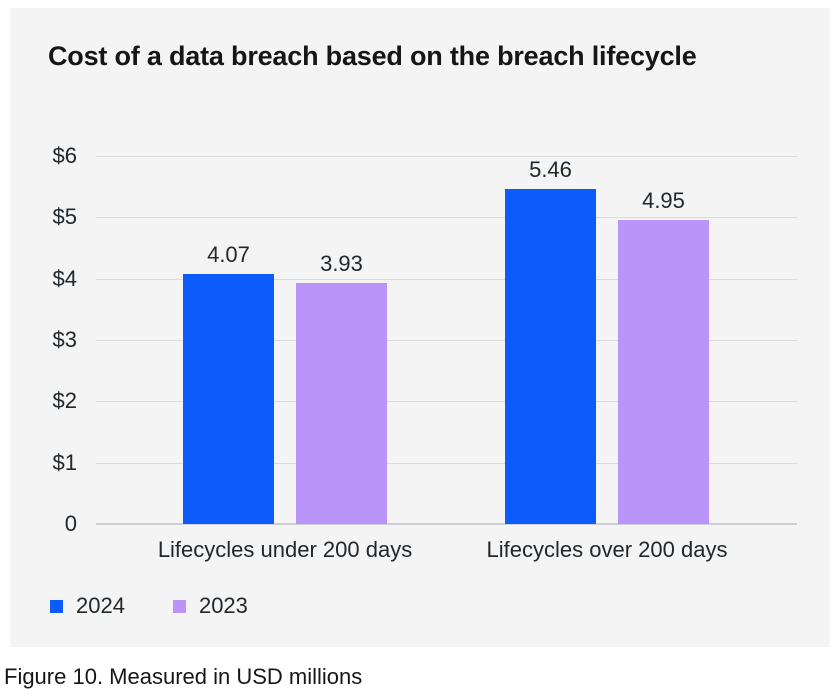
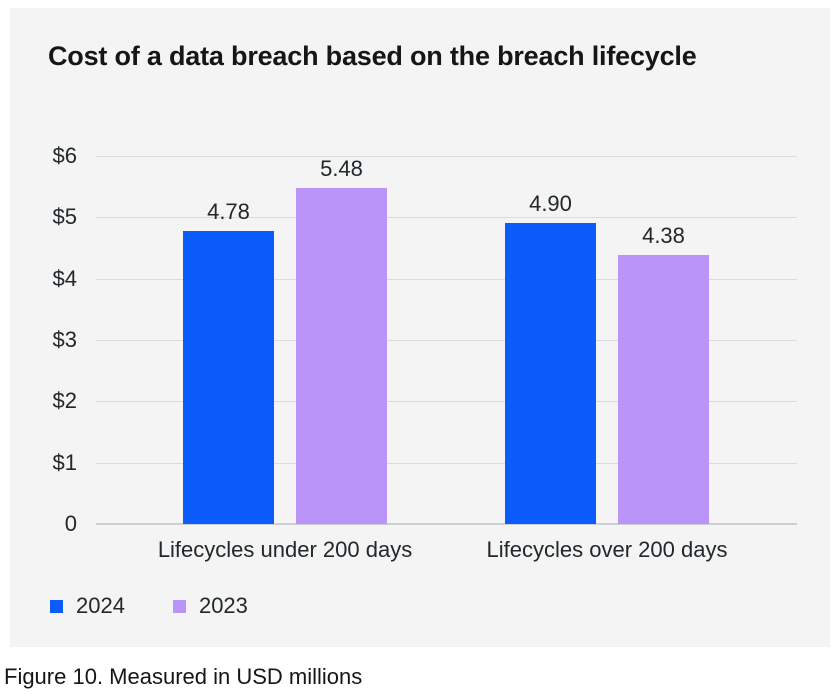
2024/Lifecycles under 200 days: 4.07 -> 4.78
2023/Lifecycles under 200 days: 3.93 -> 5.48
2024/Lifecycles over 200 days: 5.46 -> 4.90
2023/Lifecycles over 200 days: 4.95 -> 4.38
